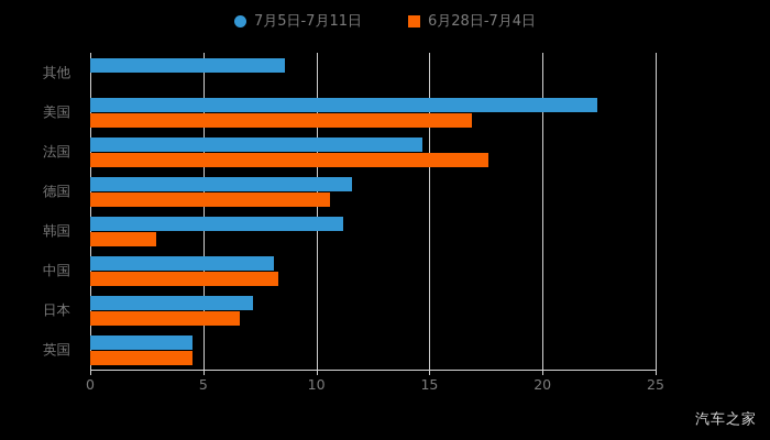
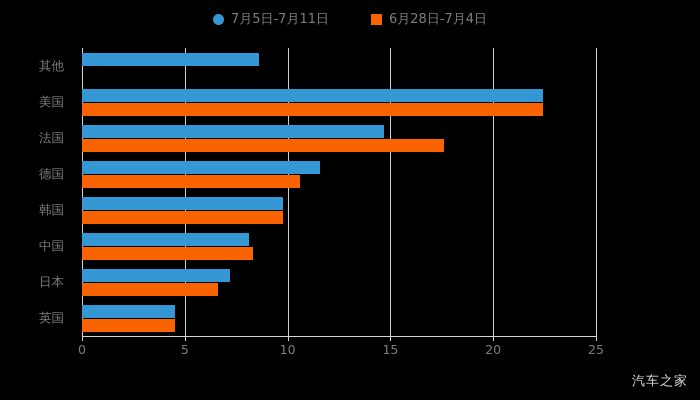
6月28日-7月4日/美国: 16.9 -> 22.4
7月5日-7月11日/韩国: 11.2 -> 9.8
6月28日-7月4日/韩国: 2.9 -> 9.8
